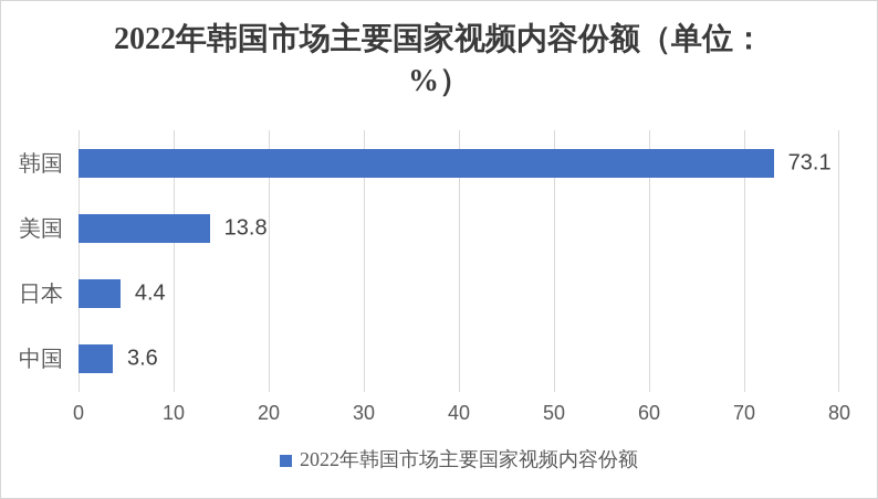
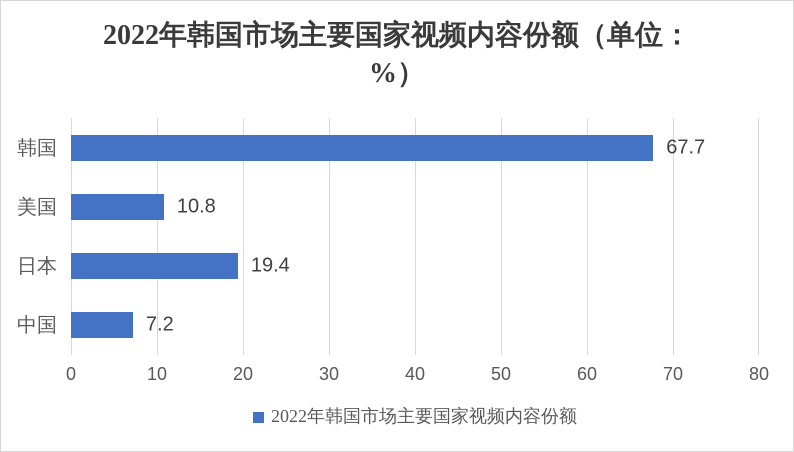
韩国: 73.1 -> 67.7
美国: 13.8 -> 10.8
日本: 4.4 -> 19.4
中国: 3.6 -> 7.2
